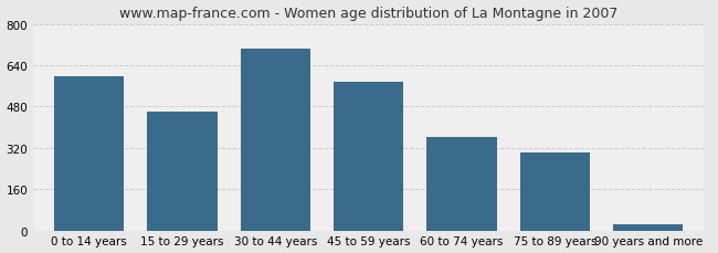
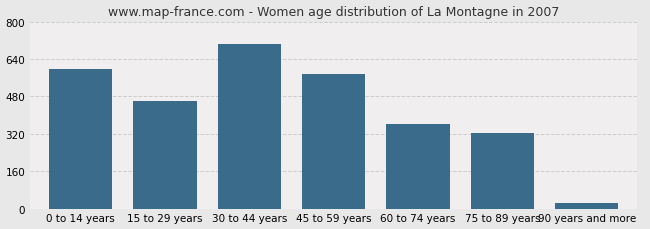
75 to 89 years: 300 -> 325
